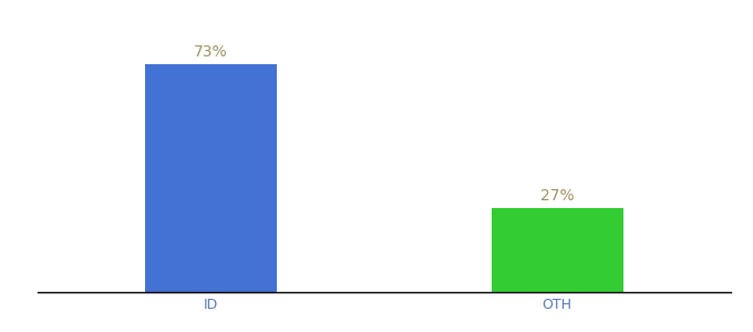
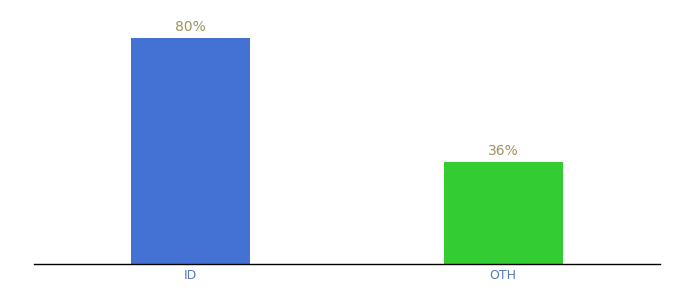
ID: 73% -> 80%
OTH: 27% -> 36%
